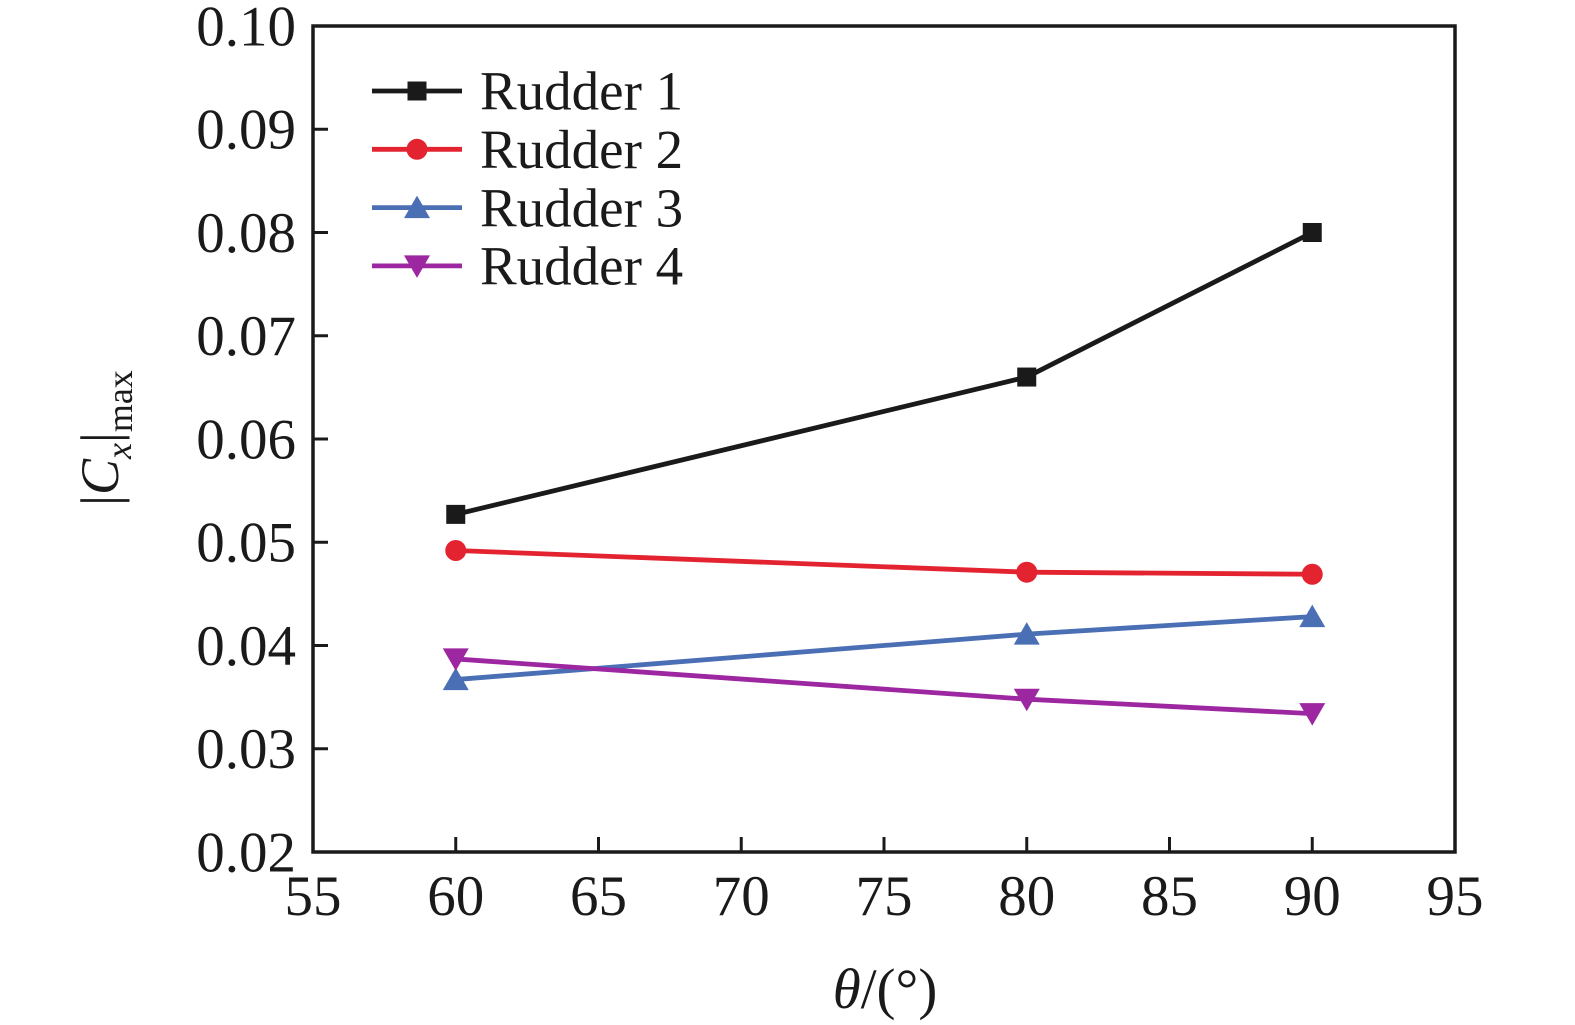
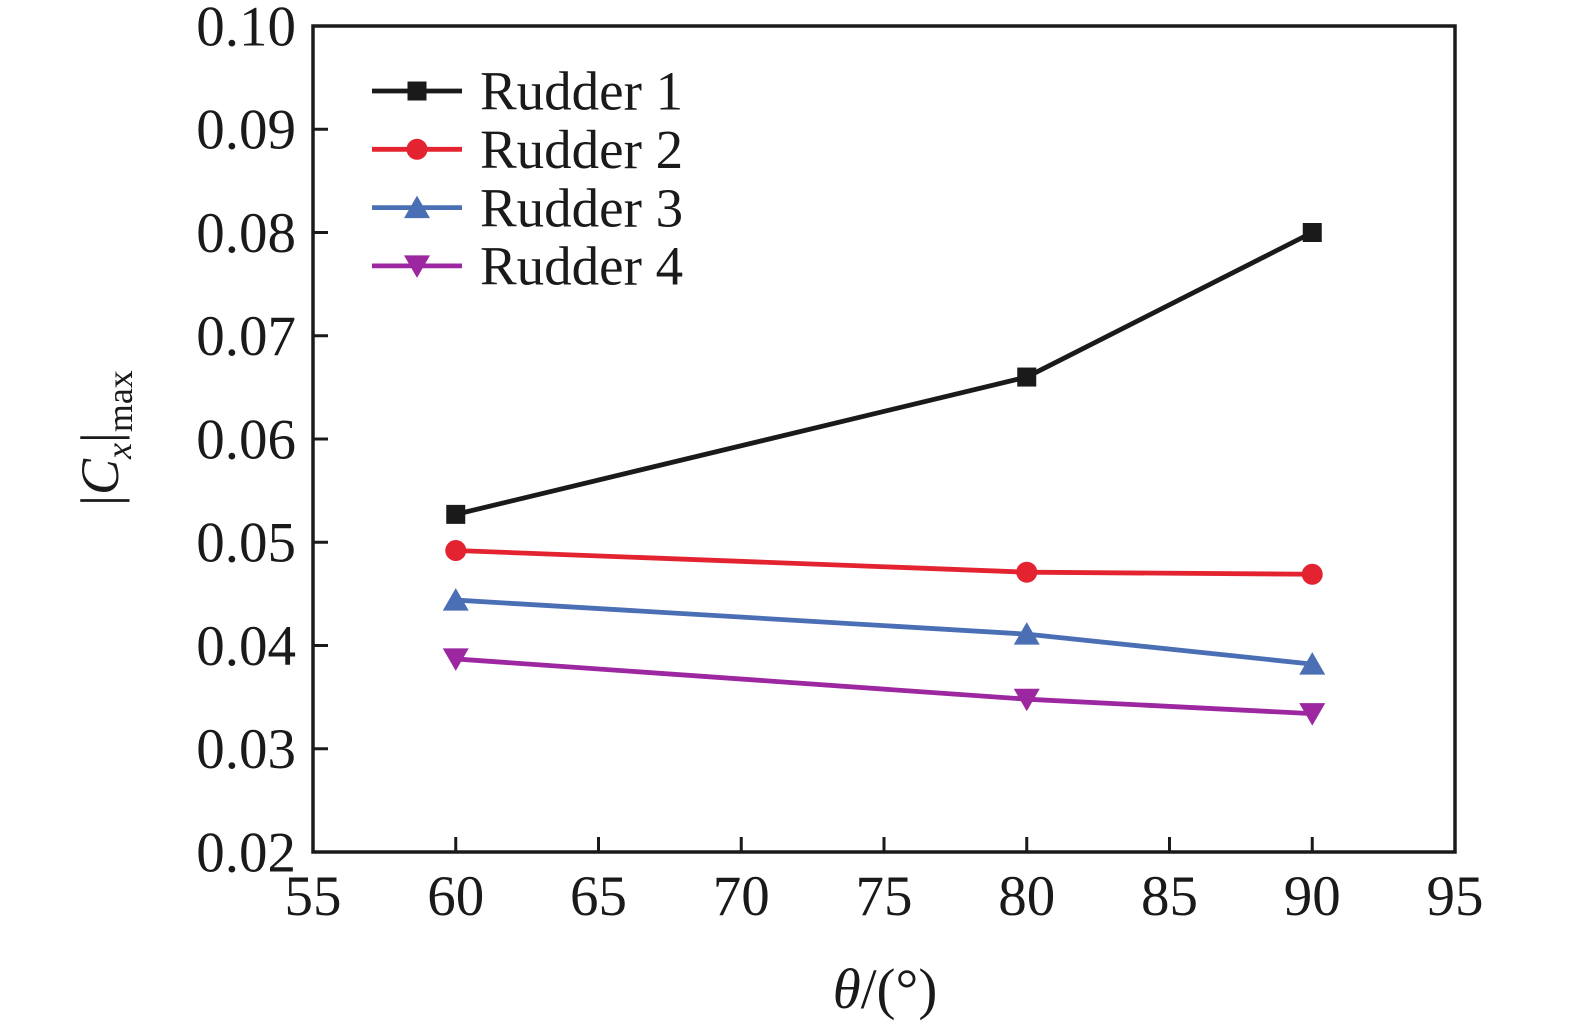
Rudder 3/60: 0.0367 -> 0.0444
Rudder 3/90: 0.0428 -> 0.0382
